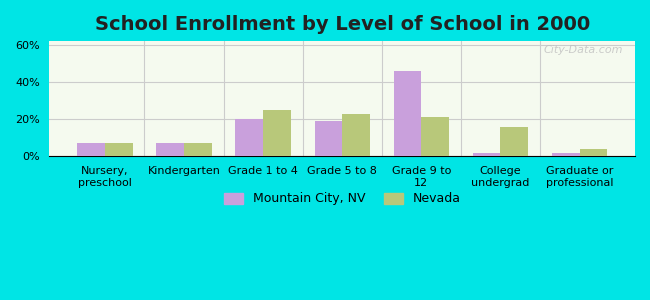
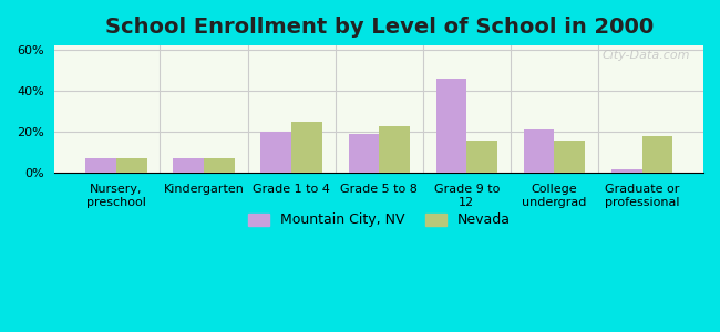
Nevada/Grade 9 to 12: 21% -> 16%
Mountain City, NV/College undergrad: 2% -> 21%
Nevada/Graduate or professional: 4% -> 18%
